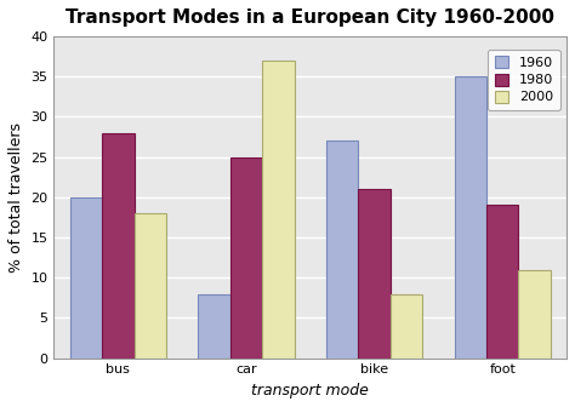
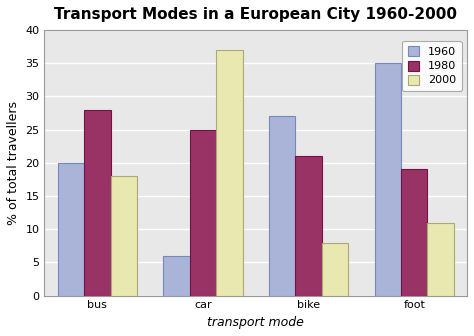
1960/car: 8 -> 6
